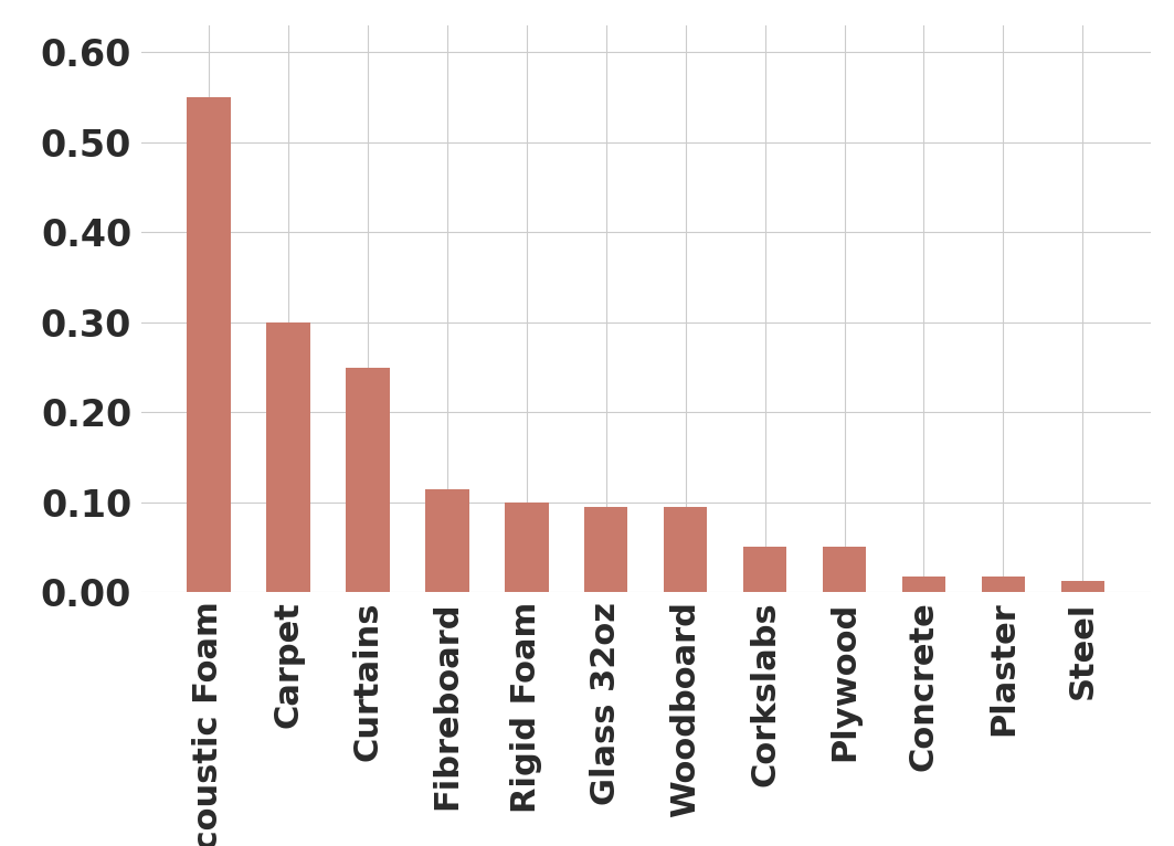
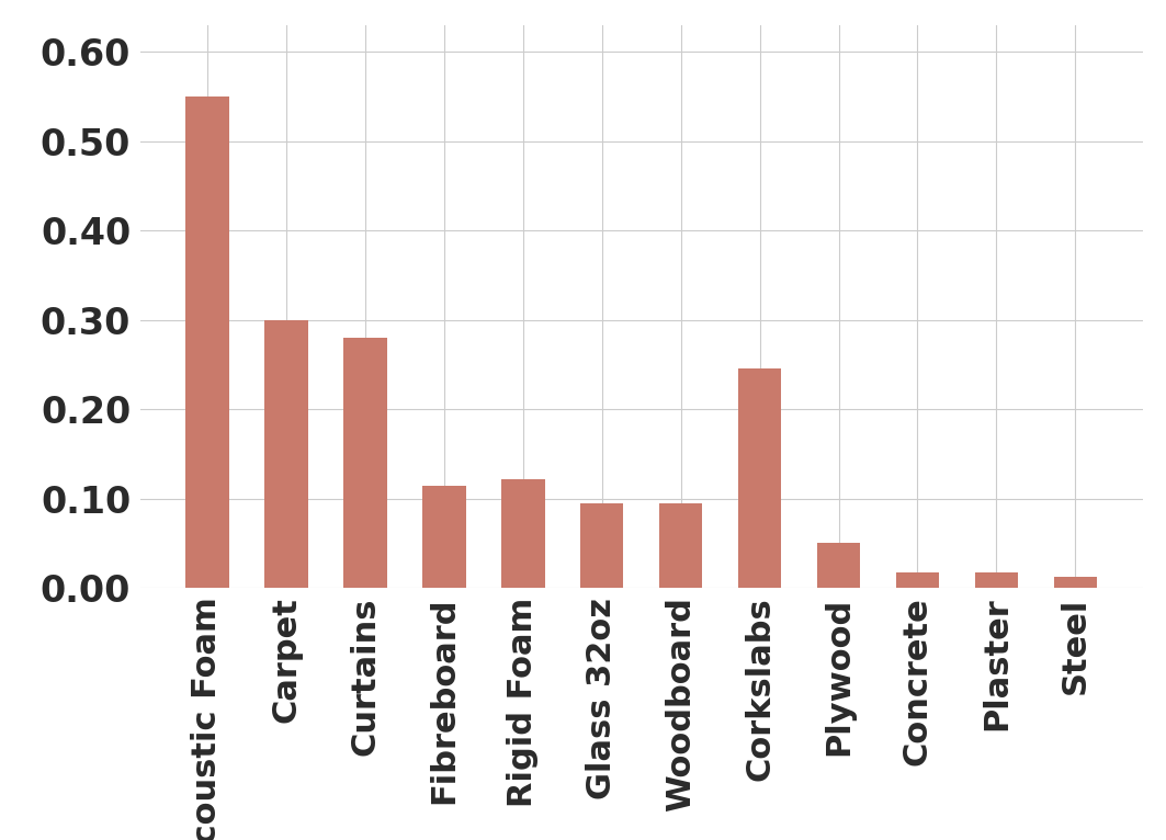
Curtains: 0.250 -> 0.280
Rigid Foam: 0.100 -> 0.122
Corkslabs: 0.050 -> 0.246
